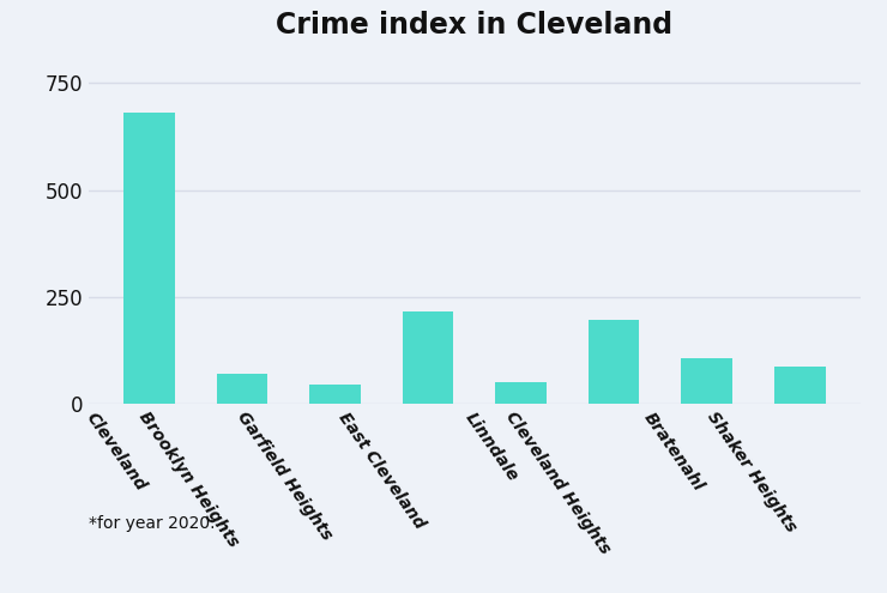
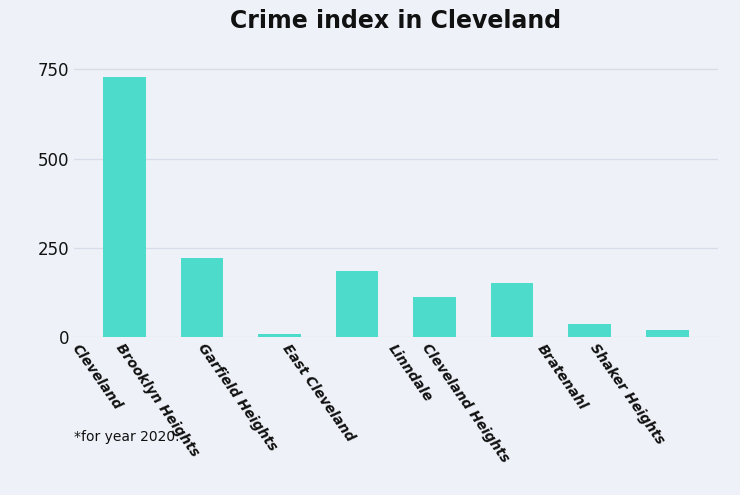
Cleveland: 680 -> 730
Brooklyn Heights: 70 -> 220
Garfield Heights: 45 -> 8
East Cleveland: 215 -> 185
Linndale: 50 -> 110
Cleveland Heights: 195 -> 150
Bratenahl: 105 -> 35
Shaker Heights: 85 -> 18
